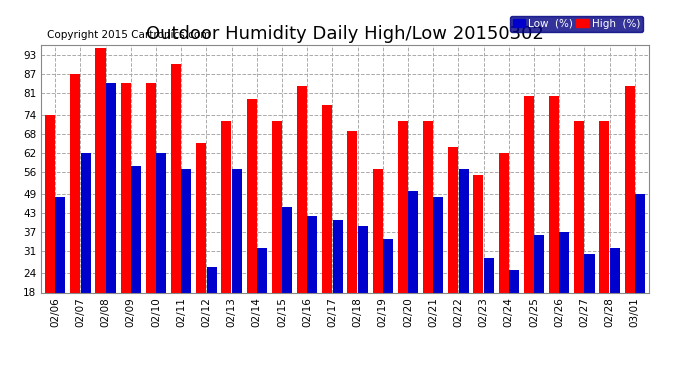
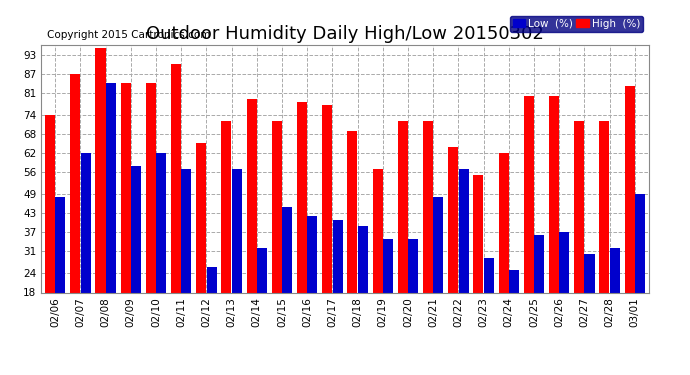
High (%)/02/16: 83 -> 78
Low (%)/02/20: 50 -> 35
